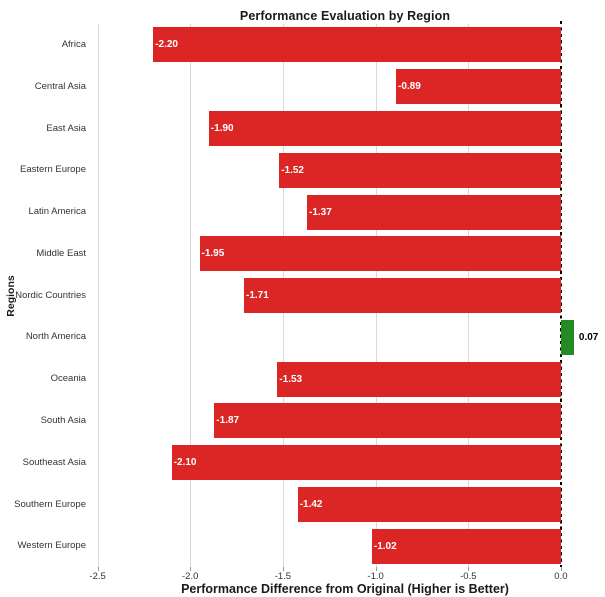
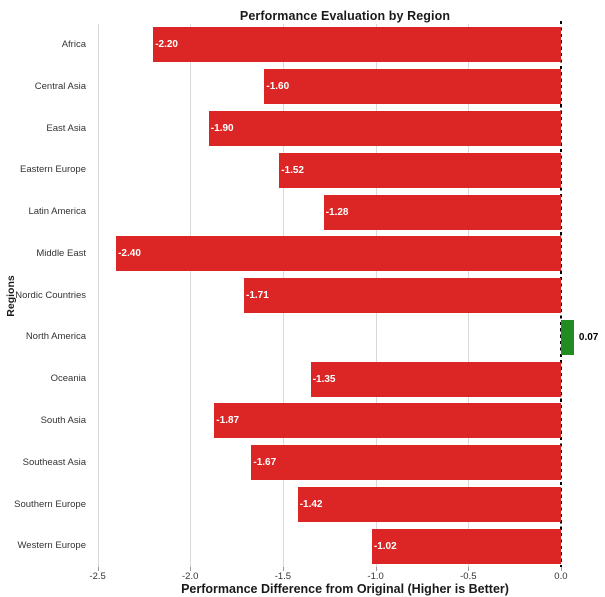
Central Asia: -0.89 -> -1.60
Latin America: -1.37 -> -1.28
Middle East: -1.95 -> -2.40
Oceania: -1.53 -> -1.35
Southeast Asia: -2.10 -> -1.67
